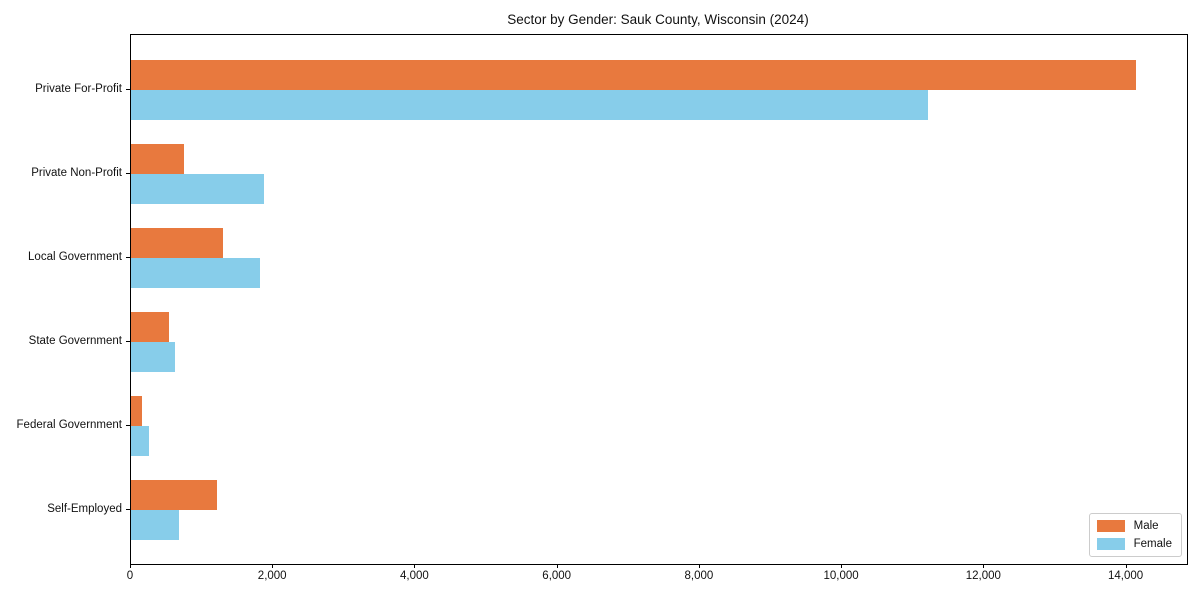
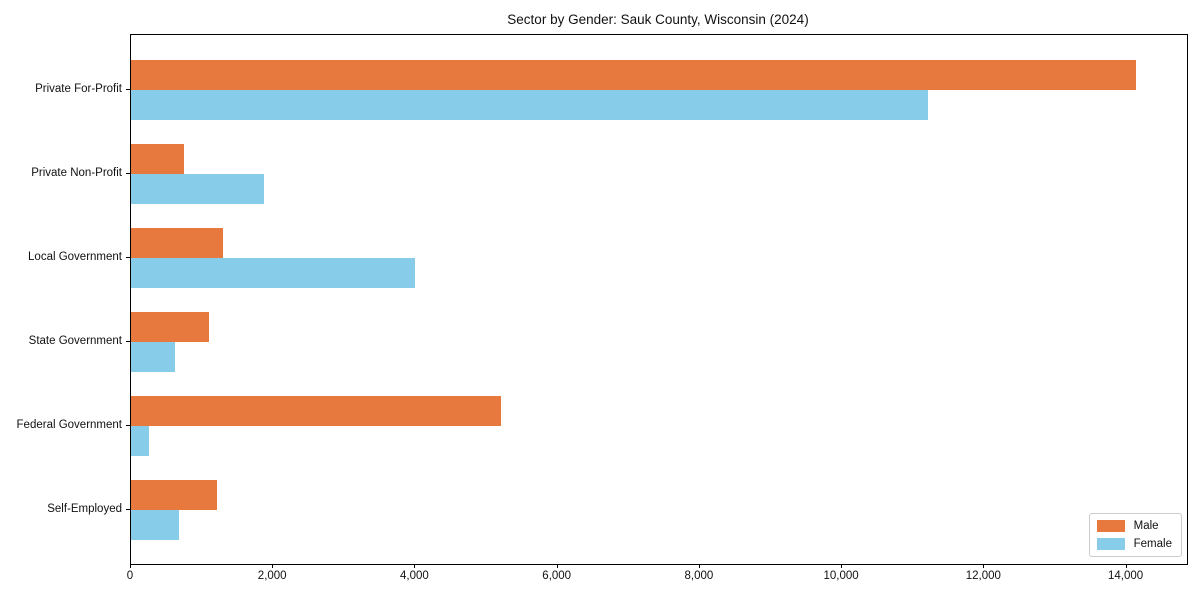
Female/Local Government: 1800 -> 4000
Male/State Government: 500 -> 1100
Male/Federal Government: 200 -> 5200
